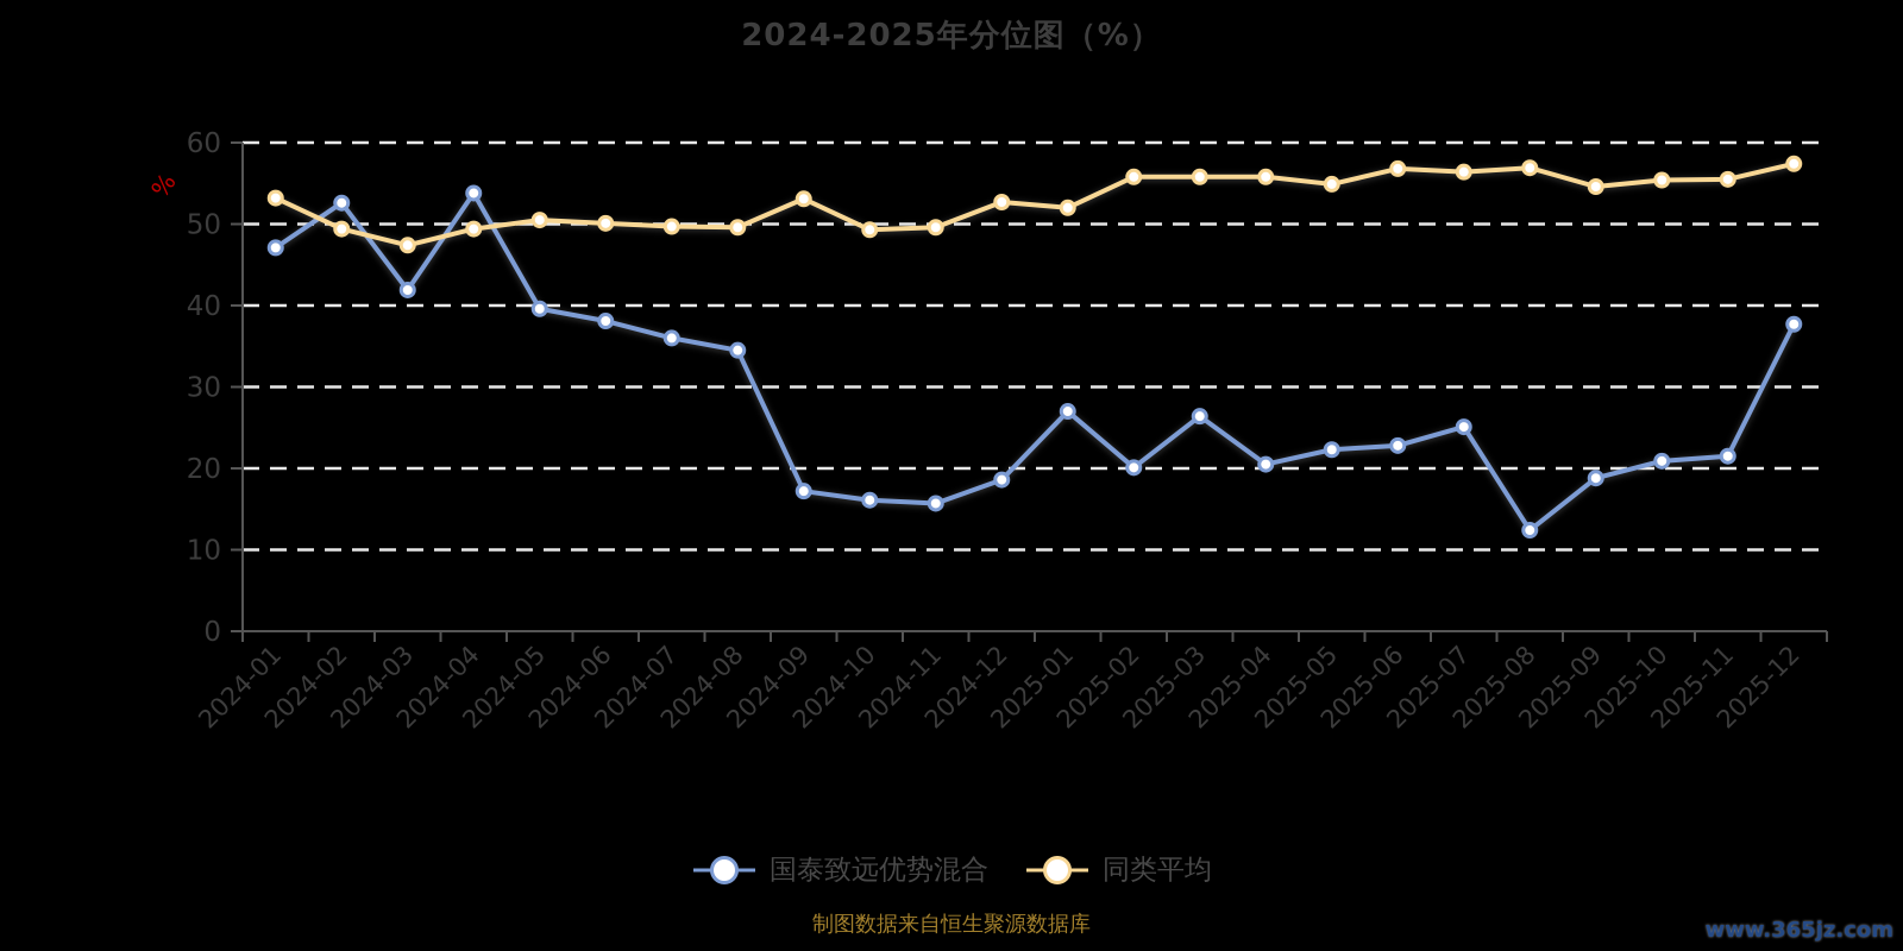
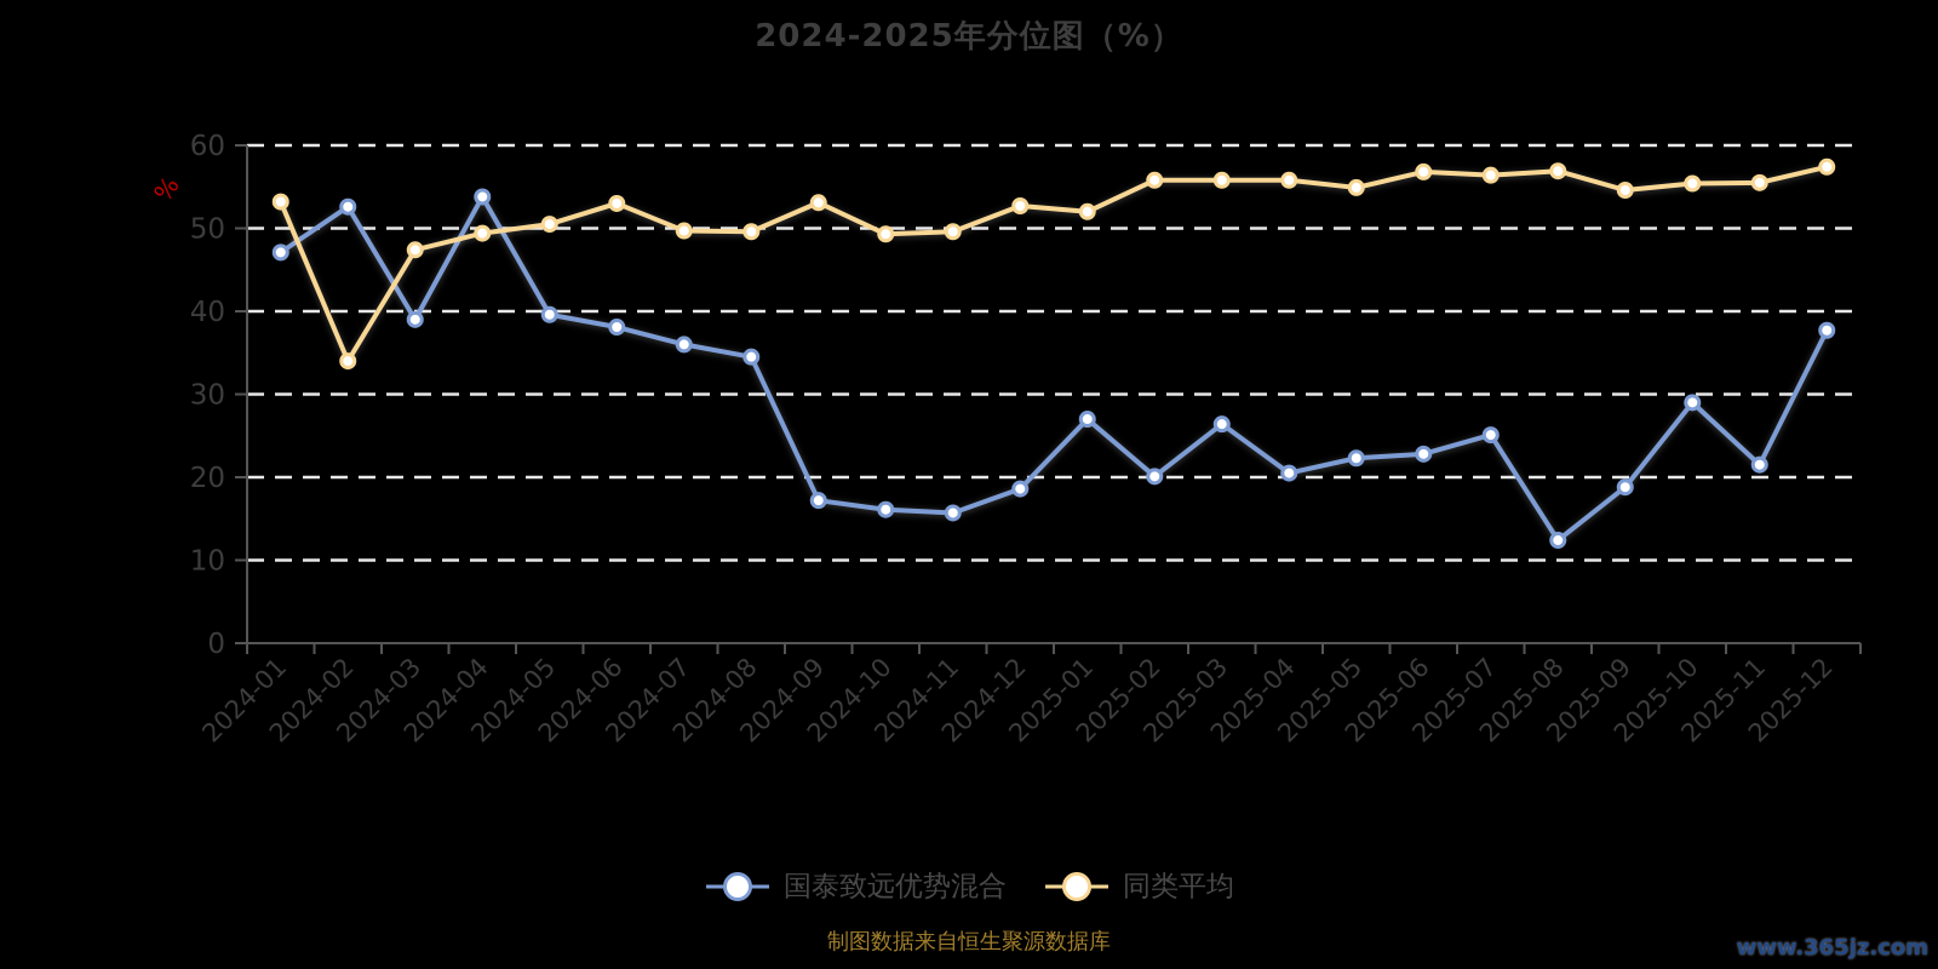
同类平均/2024-02: 49 -> 34
国泰致远优势混合/2024-03: 42 -> 39
同类平均/2024-06: 50 -> 53
国泰致远优势混合/2025-10: 21 -> 29
